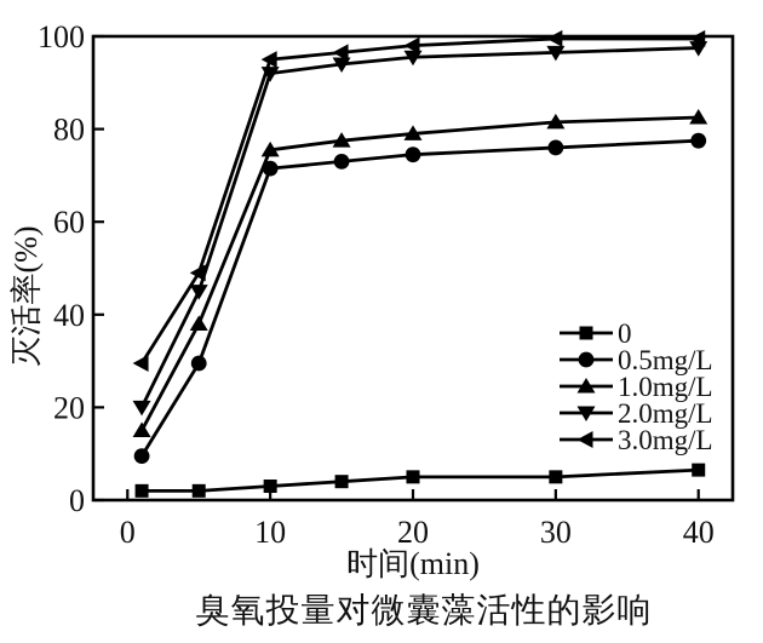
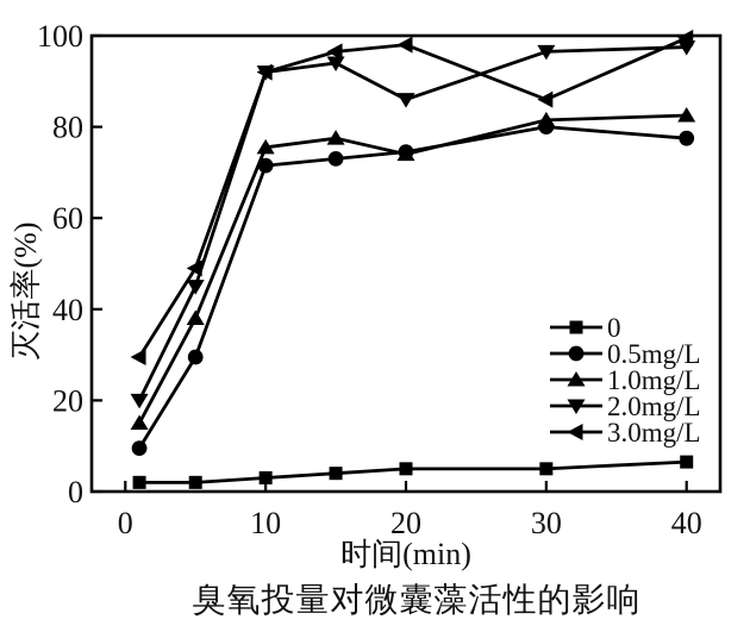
3.0mg/L/10: 95 -> 92
1.0mg/L/20: 79 -> 74
2.0mg/L/20: 96 -> 86
0.5mg/L/30: 76 -> 80
3.0mg/L/30: 100 -> 86
